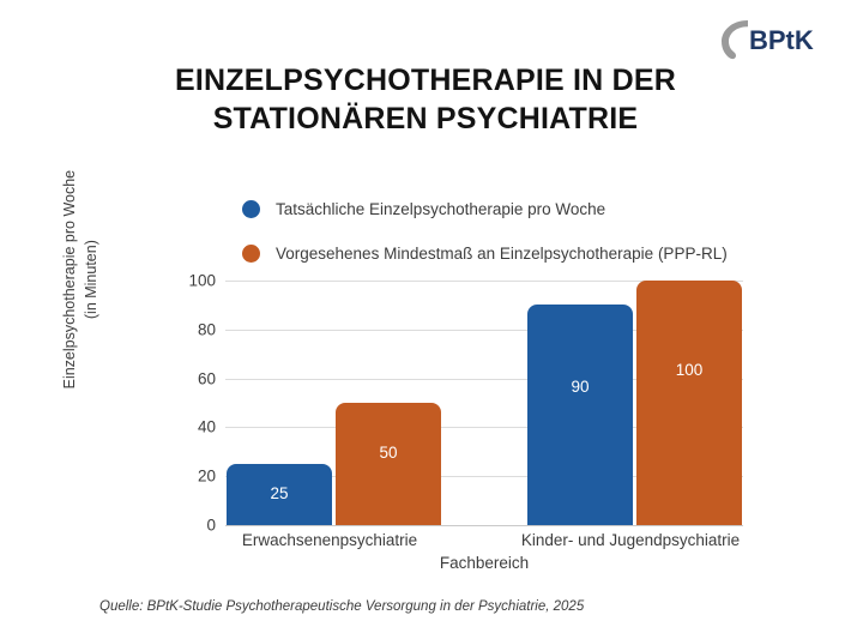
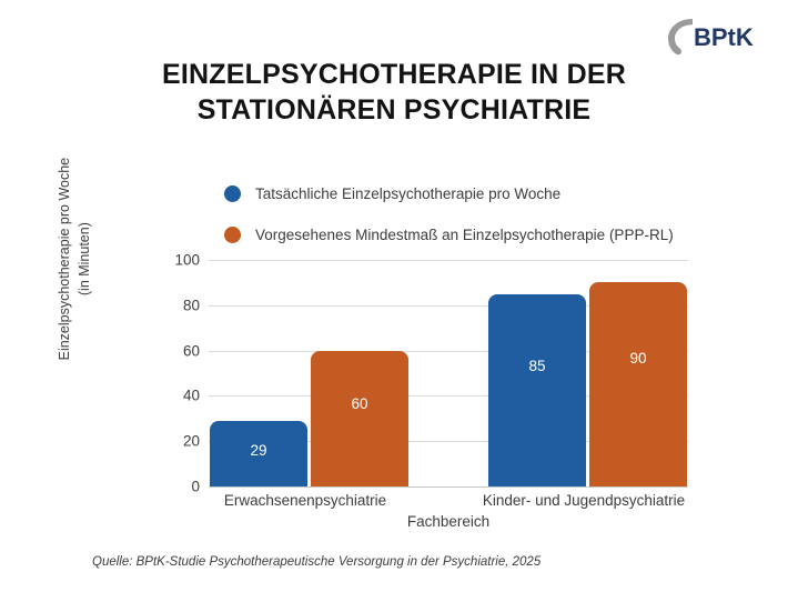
Tatsächliche Einzelpsychotherapie pro Woche/Erwachsenenpsychiatrie: 25 -> 29
Vorgesehenes Mindestmaß an Einzelpsychotherapie (PPP-RL)/Erwachsenenpsychiatrie: 50 -> 60
Tatsächliche Einzelpsychotherapie pro Woche/Kinder- und Jugendpsychiatrie: 90 -> 85
Vorgesehenes Mindestmaß an Einzelpsychotherapie (PPP-RL)/Kinder- und Jugendpsychiatrie: 100 -> 90
